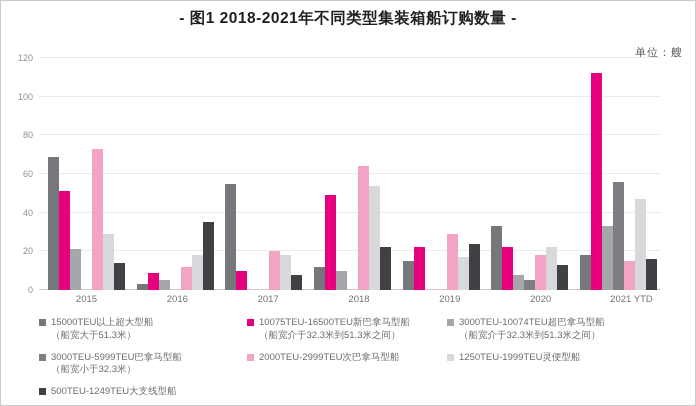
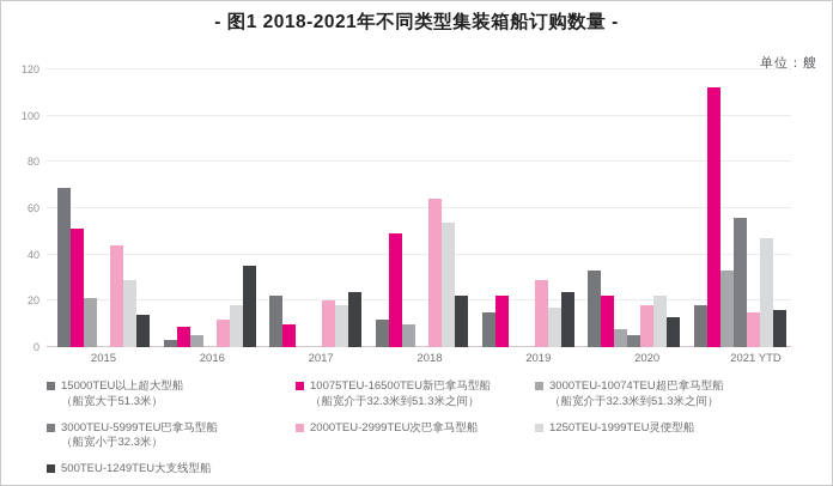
2000TEU-2999TEU次巴拿马型船/2015: 73 -> 44
15000TEU以上超大型船/2017: 55 -> 22
500TEU-1249TEU大支线型船/2017: 8 -> 24
